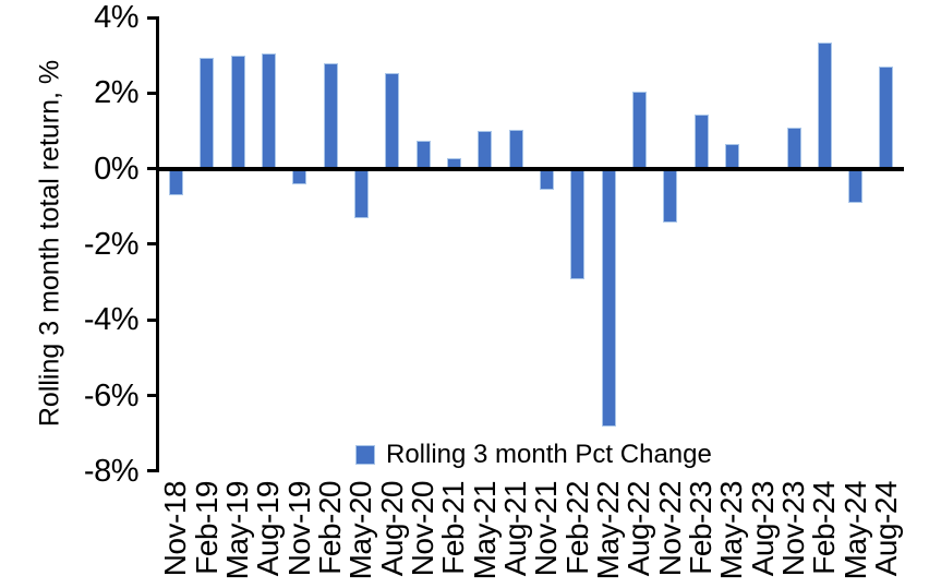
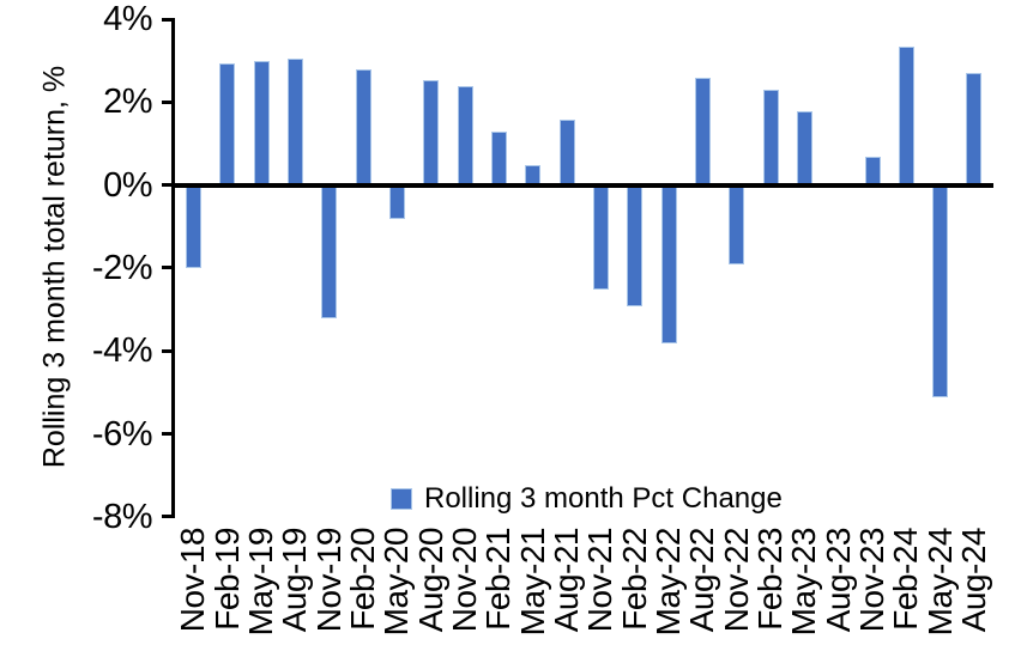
Nov-18: -0.7% -> -2.0%
Nov-19: -0.4% -> -3.2%
May-20: -1.3% -> -0.8%
Nov-20: 0.8% -> 2.4%
Feb-21: 0.3% -> 1.3%
May-21: 1.0% -> 0.5%
Aug-21: 1.1% -> 1.6%
Nov-21: -0.6% -> -2.5%
May-22: -6.8% -> -3.8%
Aug-22: 2.0% -> 2.6%
Nov-22: -1.4% -> -1.9%
Feb-23: 1.4% -> 2.3%
May-23: 0.7% -> 1.8%
Nov-23: 1.1% -> 0.7%
May-24: -0.9% -> -5.1%
